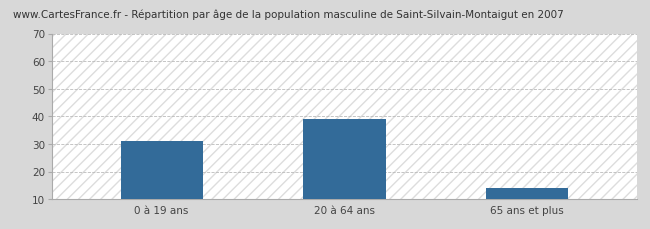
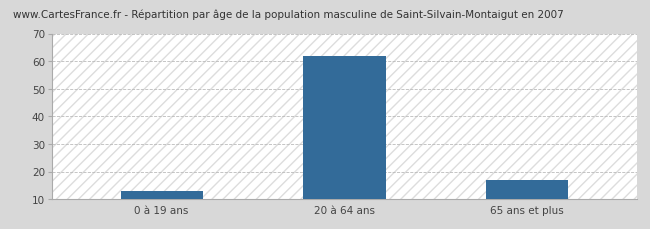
0 à 19 ans: 31 -> 13
20 à 64 ans: 39 -> 62
65 ans et plus: 14 -> 17
